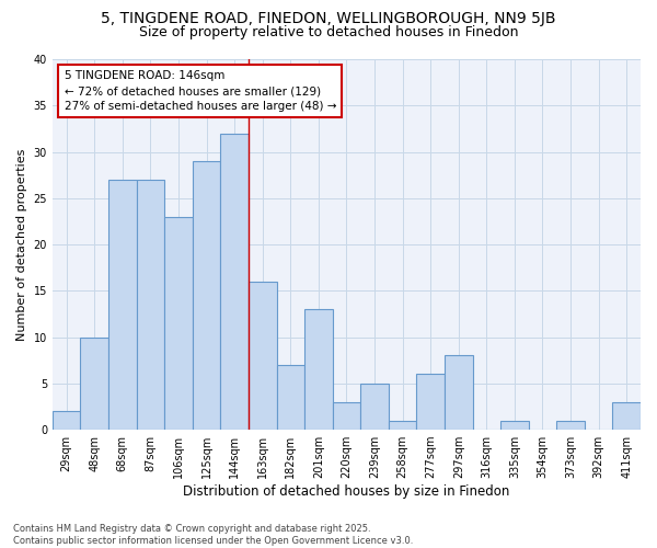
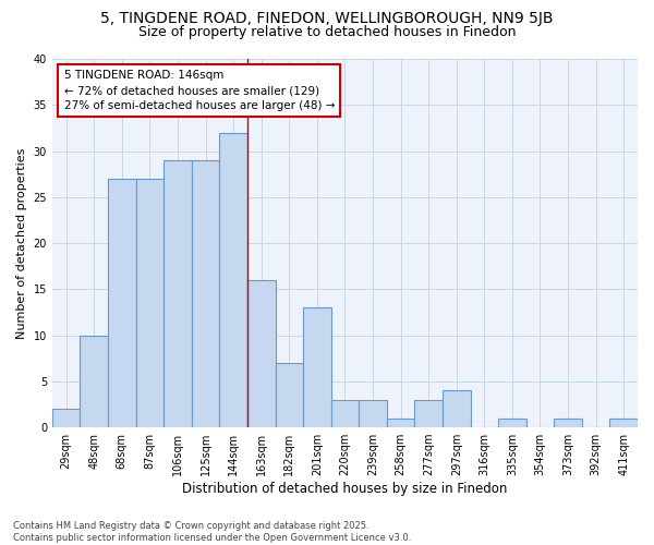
106sqm: 23 -> 29
239sqm: 5 -> 3
277sqm: 6 -> 3
297sqm: 8 -> 4
411sqm: 3 -> 1
